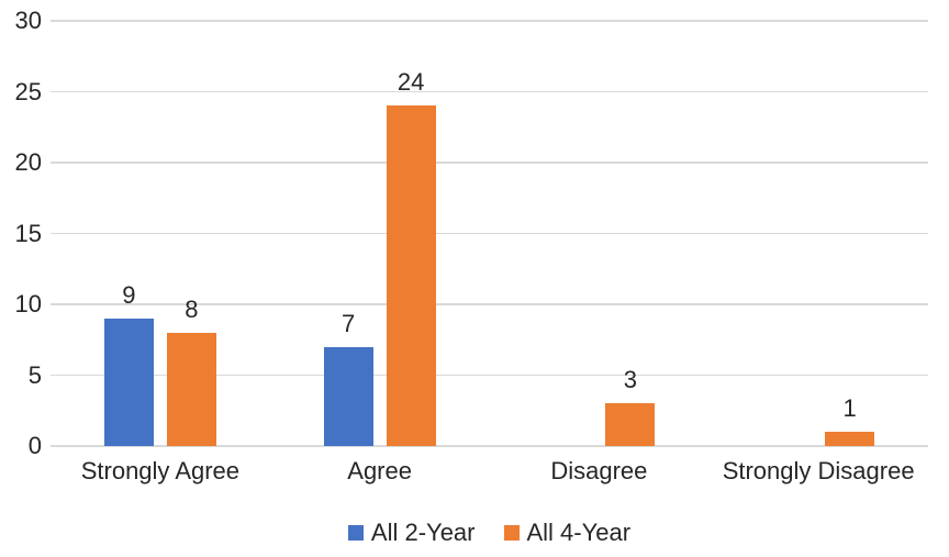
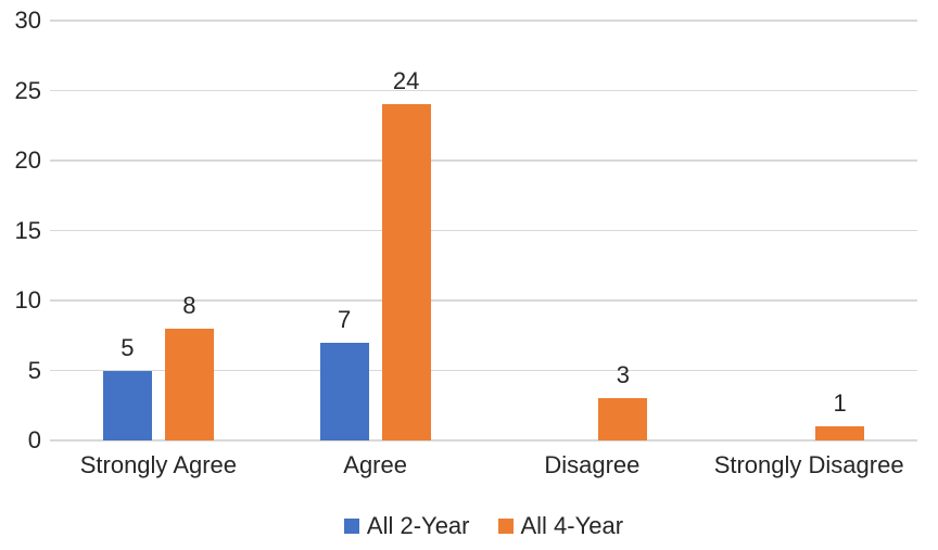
All 2-Year/Strongly Agree: 9 -> 5
